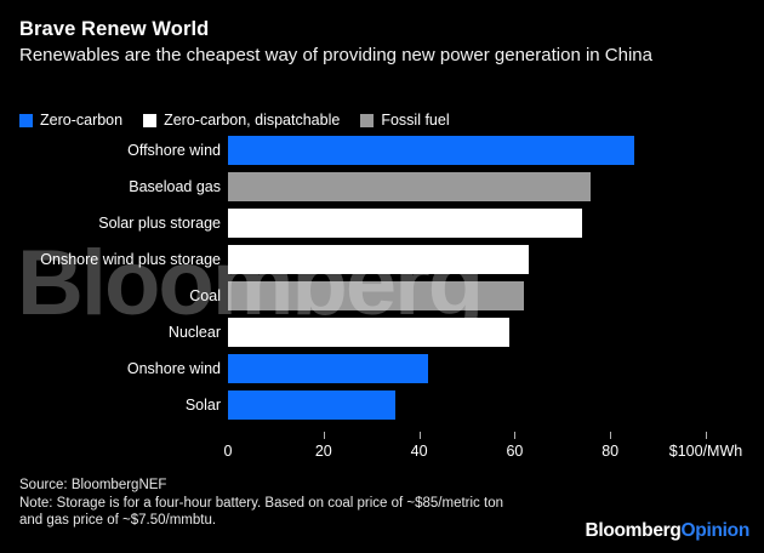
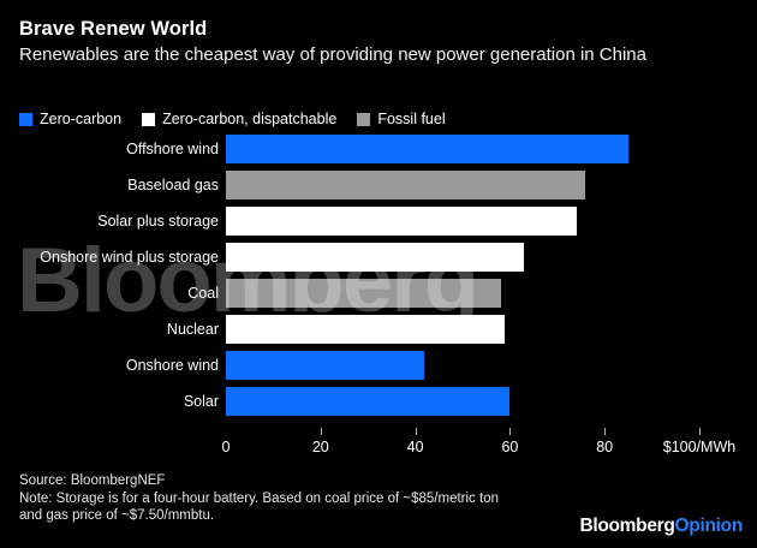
Coal: 62 -> 58
Solar: 35 -> 60
